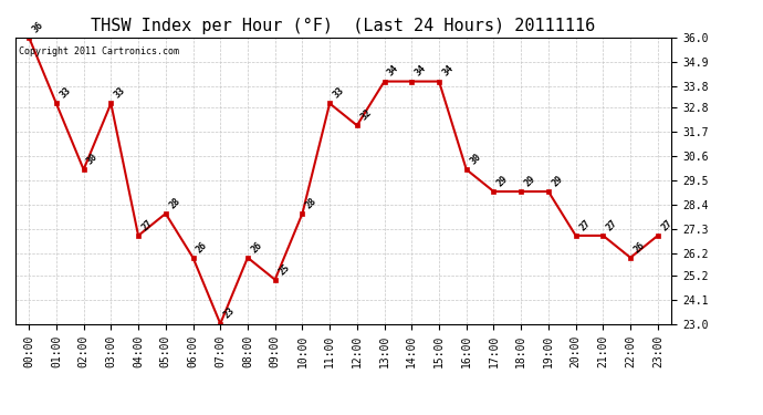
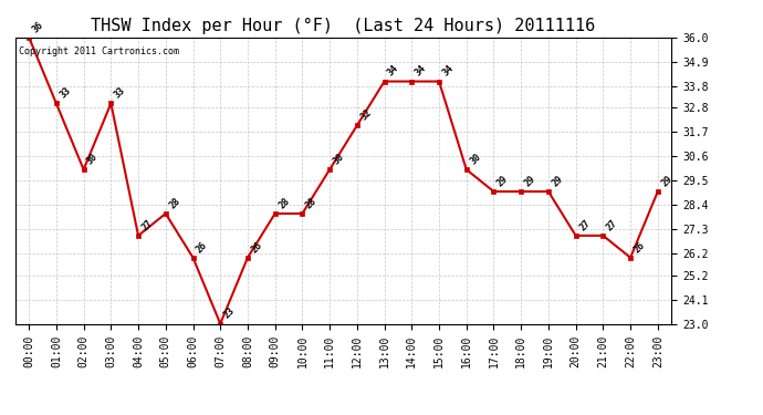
09:00: 25 -> 28
11:00: 33 -> 30
23:00: 27 -> 29
